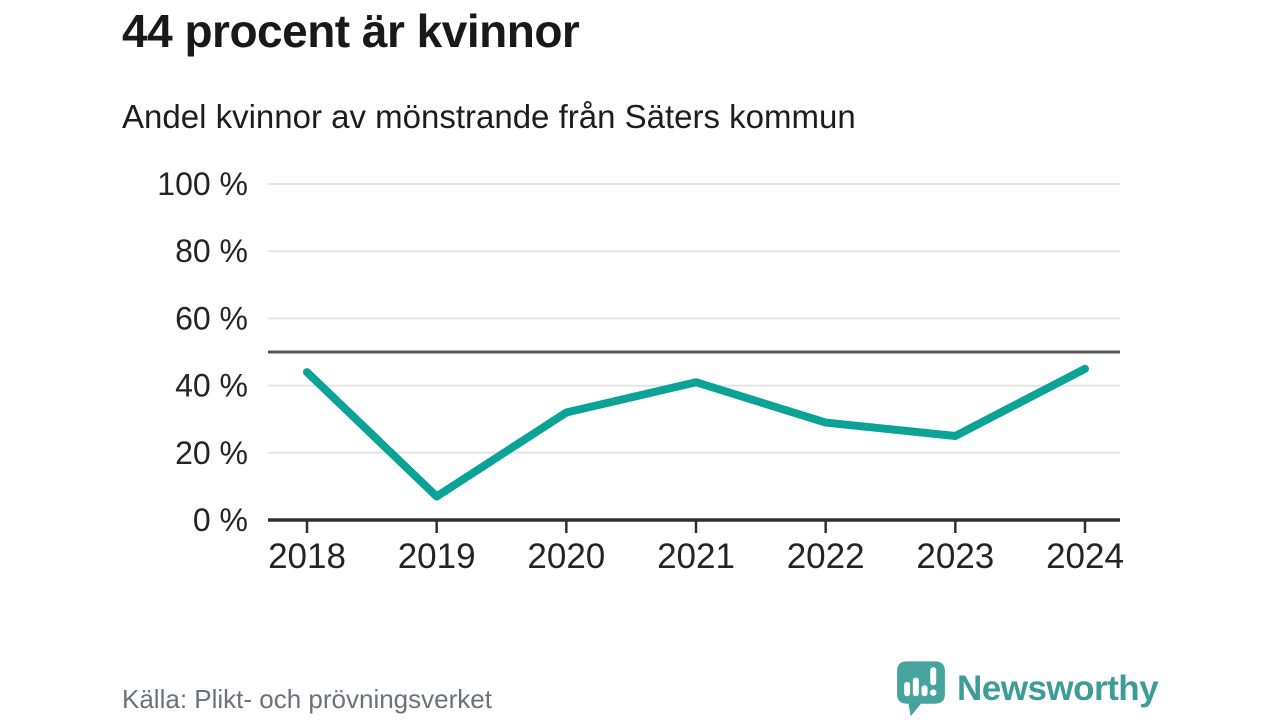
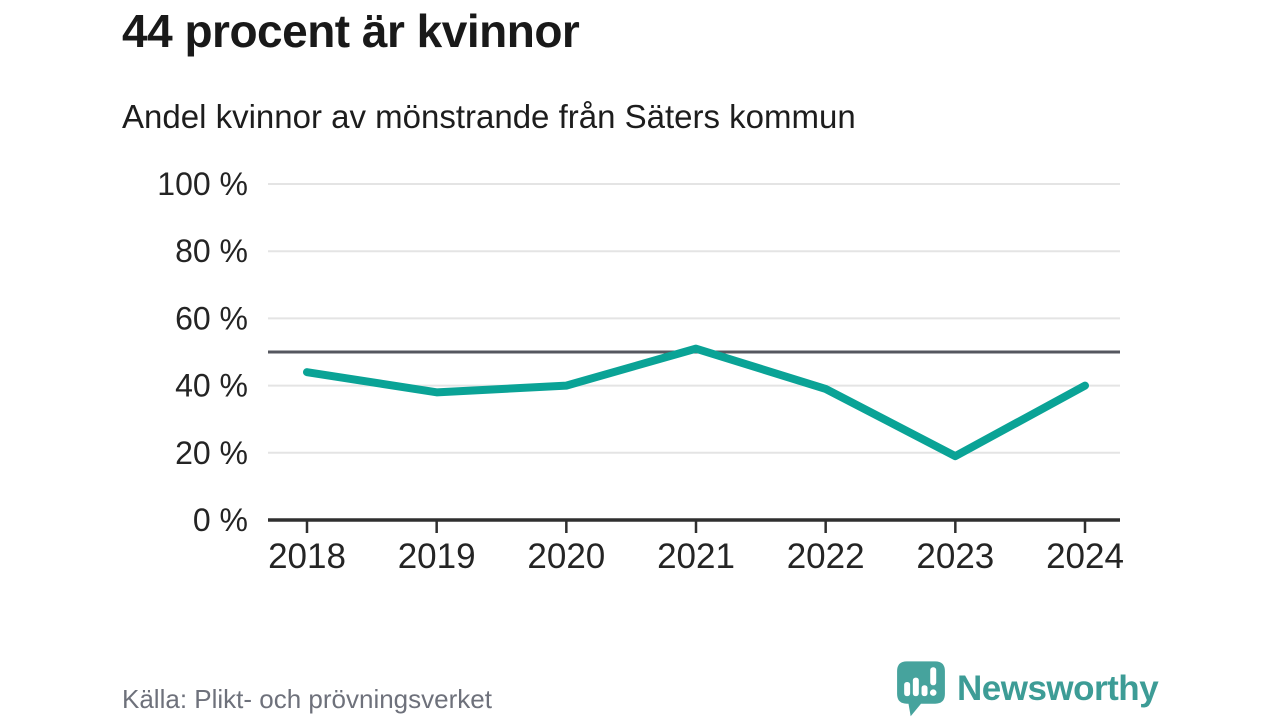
2019: 7% -> 38%
2020: 32% -> 40%
2021: 41% -> 51%
2022: 29% -> 39%
2023: 25% -> 19%
2024: 45% -> 40%
